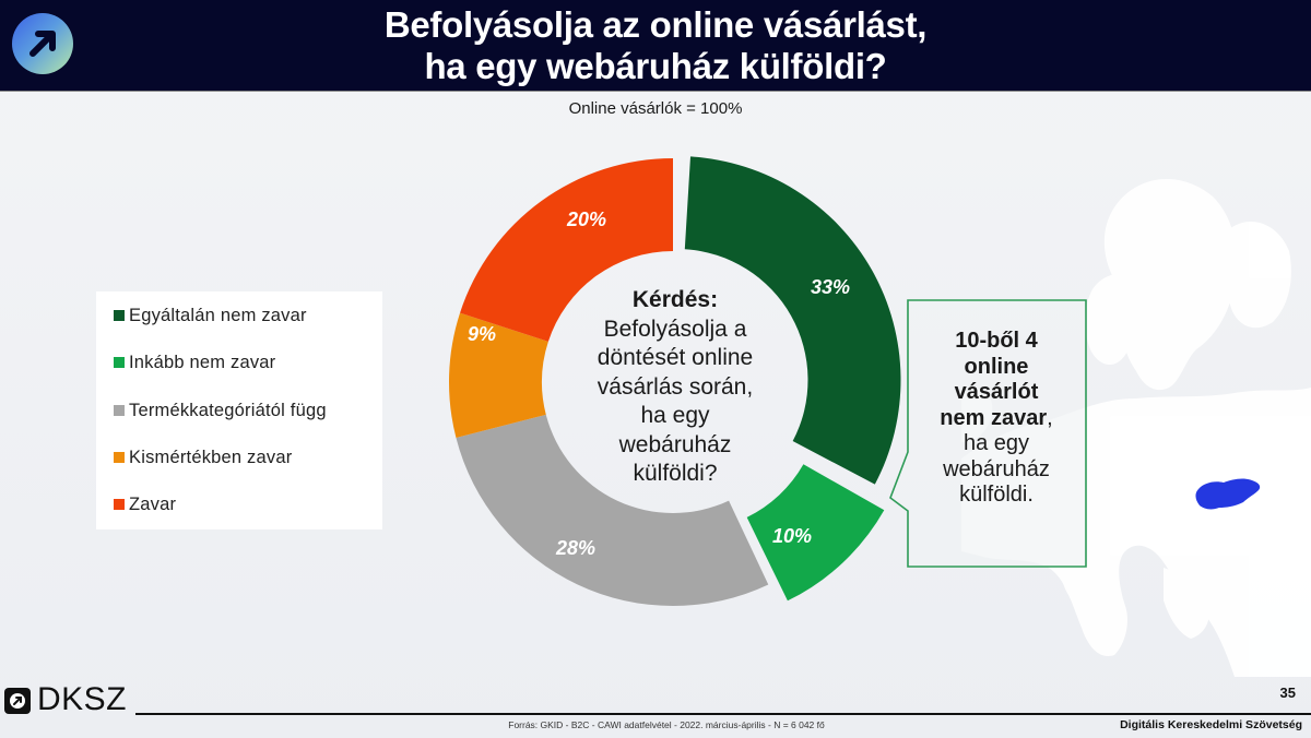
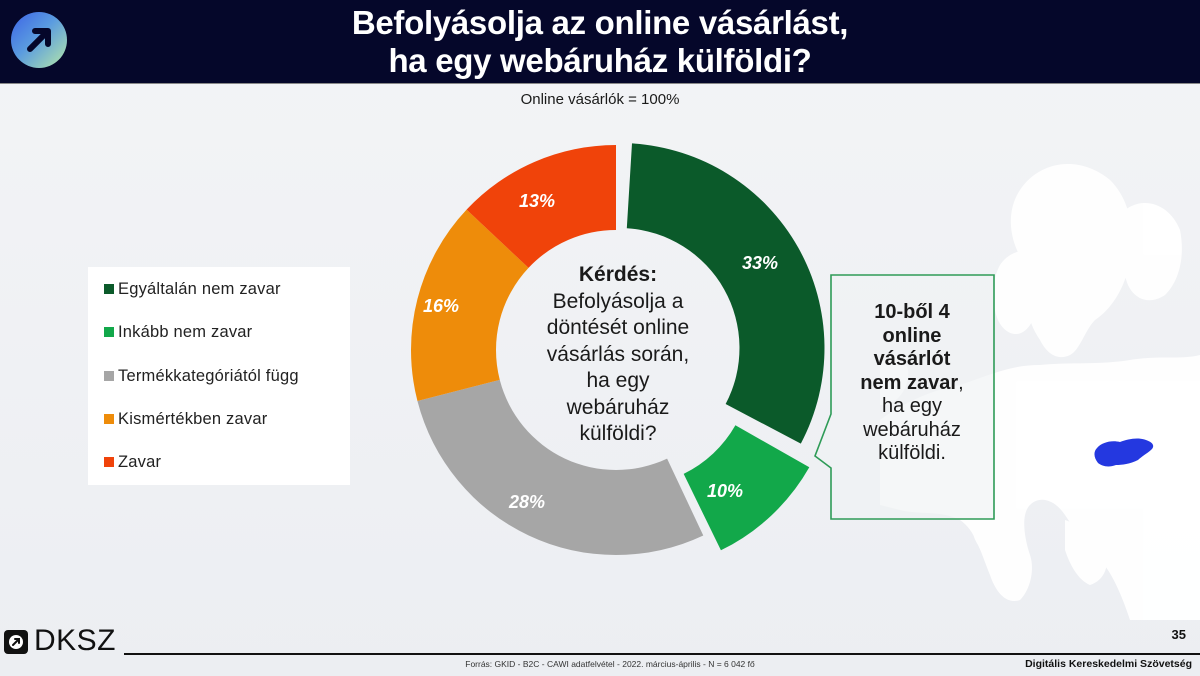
Kismértékben zavar: 9% -> 16%
Zavar: 20% -> 13%
